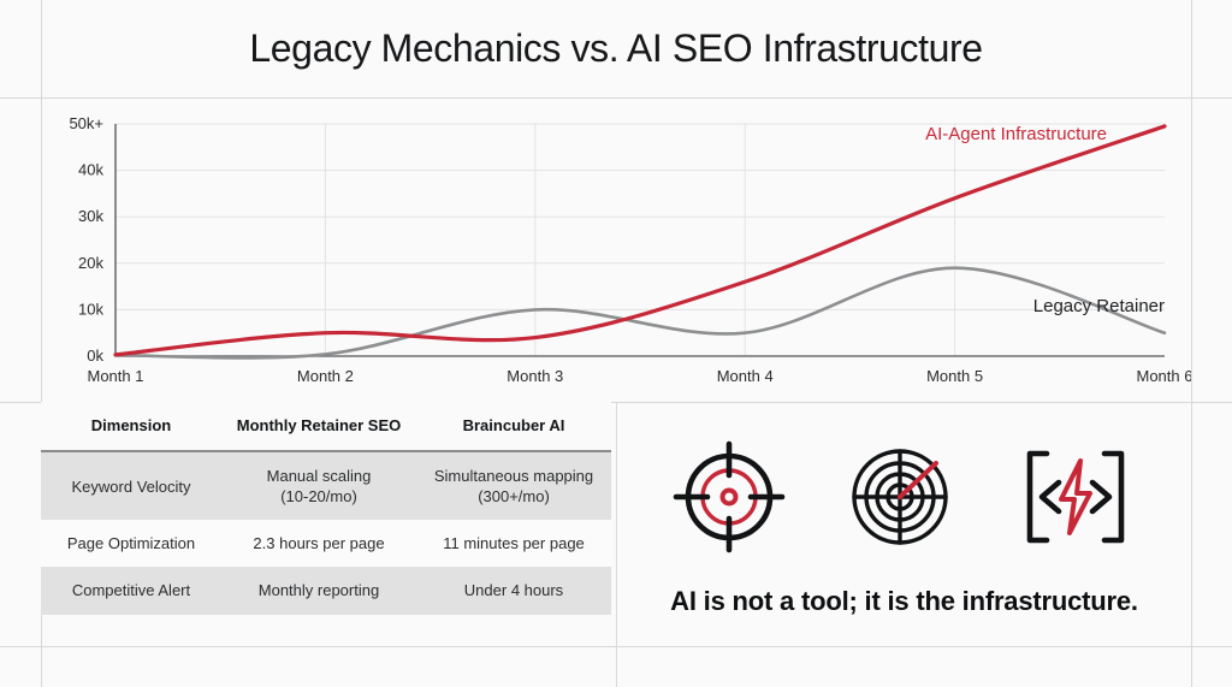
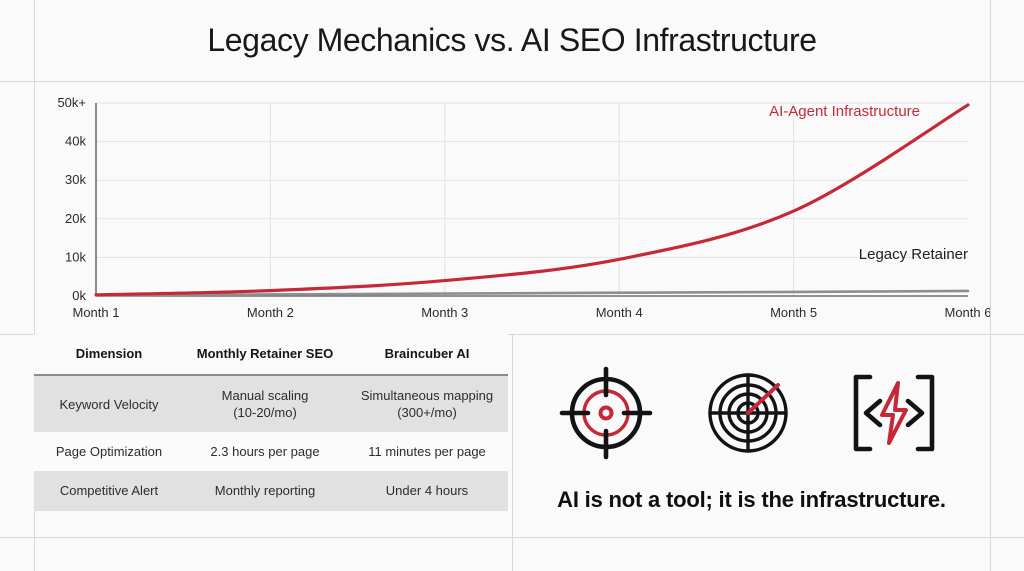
AI-Agent Infrastructure/Month 2: 5k -> 1k
Legacy Retainer/Month 3: 10k -> 1k
AI-Agent Infrastructure/Month 4: 16k -> 10k
Legacy Retainer/Month 4: 5k -> 1k
AI-Agent Infrastructure/Month 5: 34k -> 22k
Legacy Retainer/Month 5: 19k -> 1k
Legacy Retainer/Month 6: 5k -> 1k
